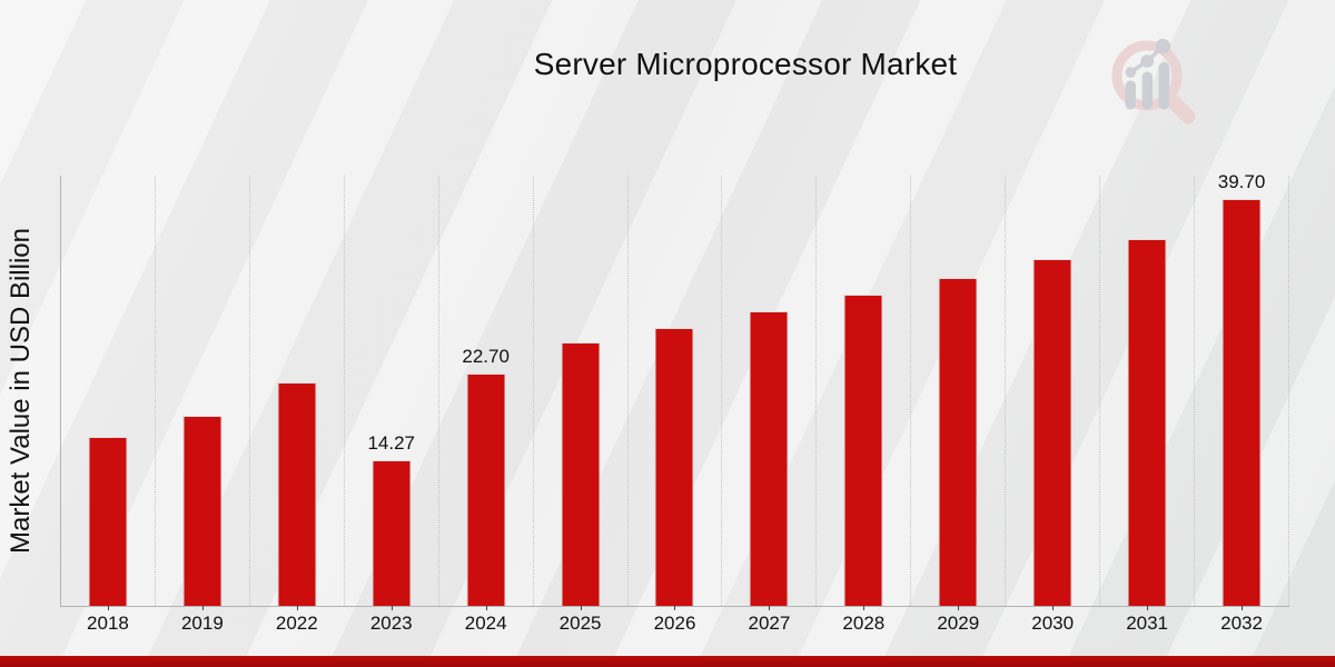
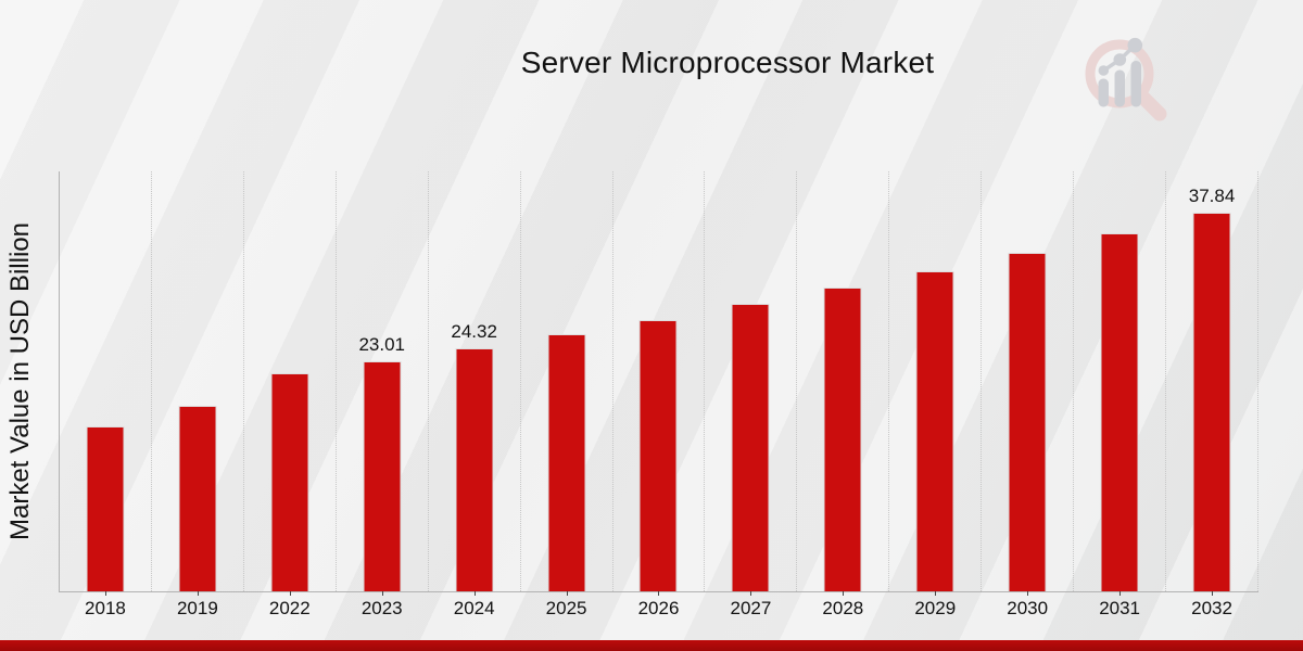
2023: 14.27 -> 23.01
2024: 22.70 -> 24.32
2032: 39.70 -> 37.84
